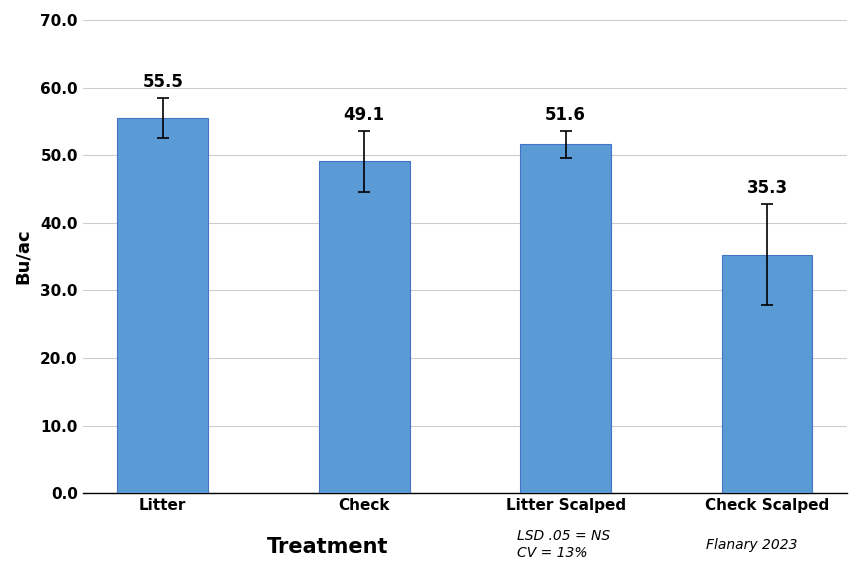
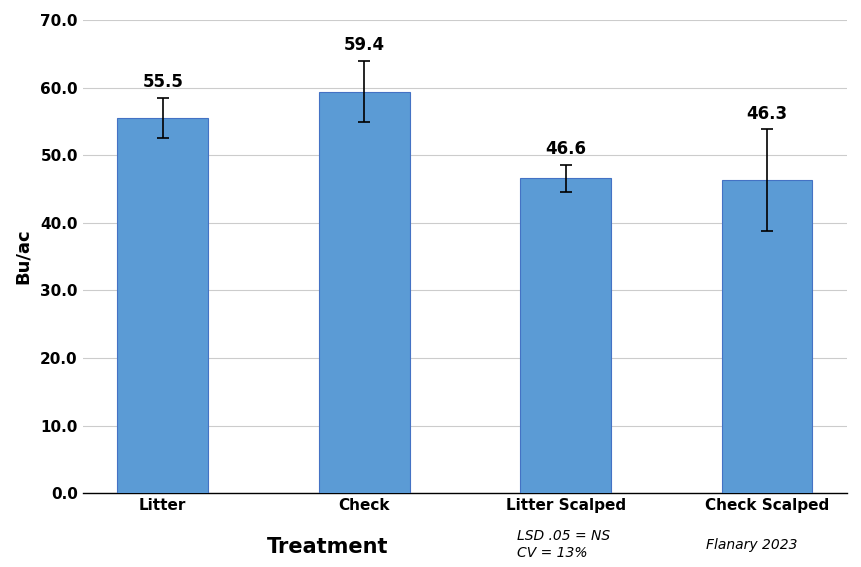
Check: 49.1 -> 59.4
Litter Scalped: 51.6 -> 46.6
Check Scalped: 35.3 -> 46.3
